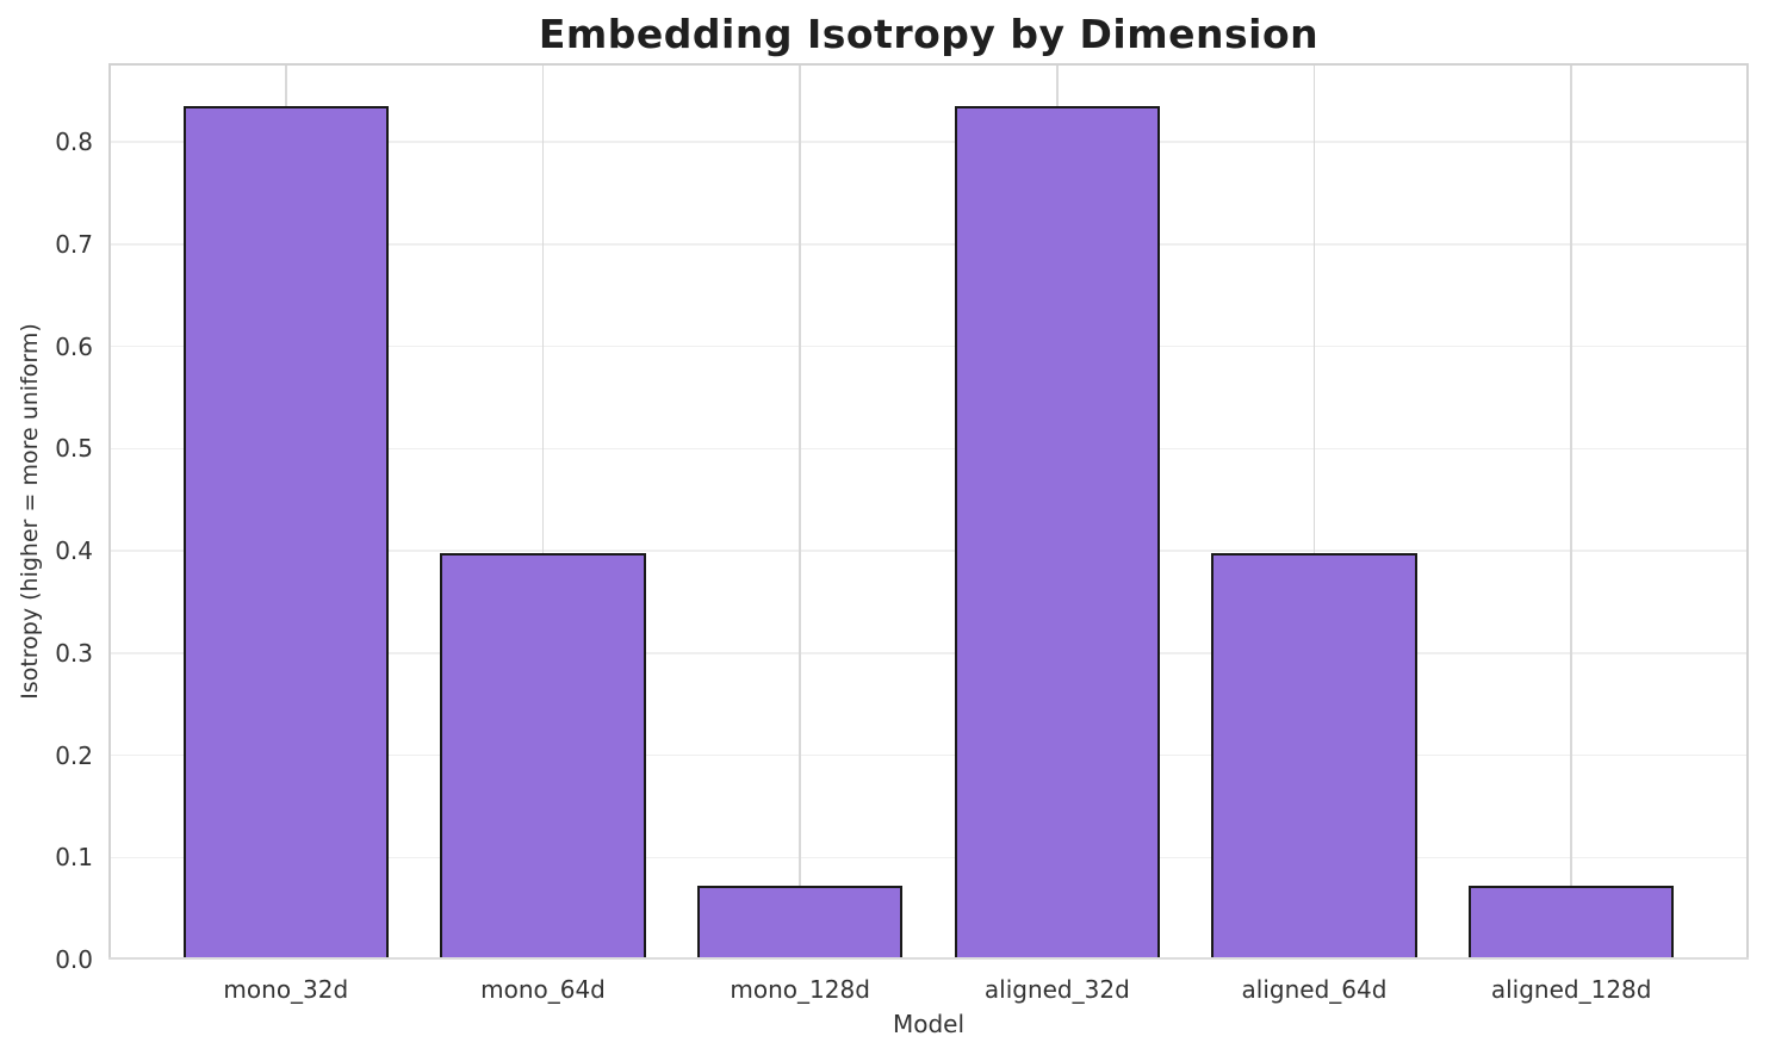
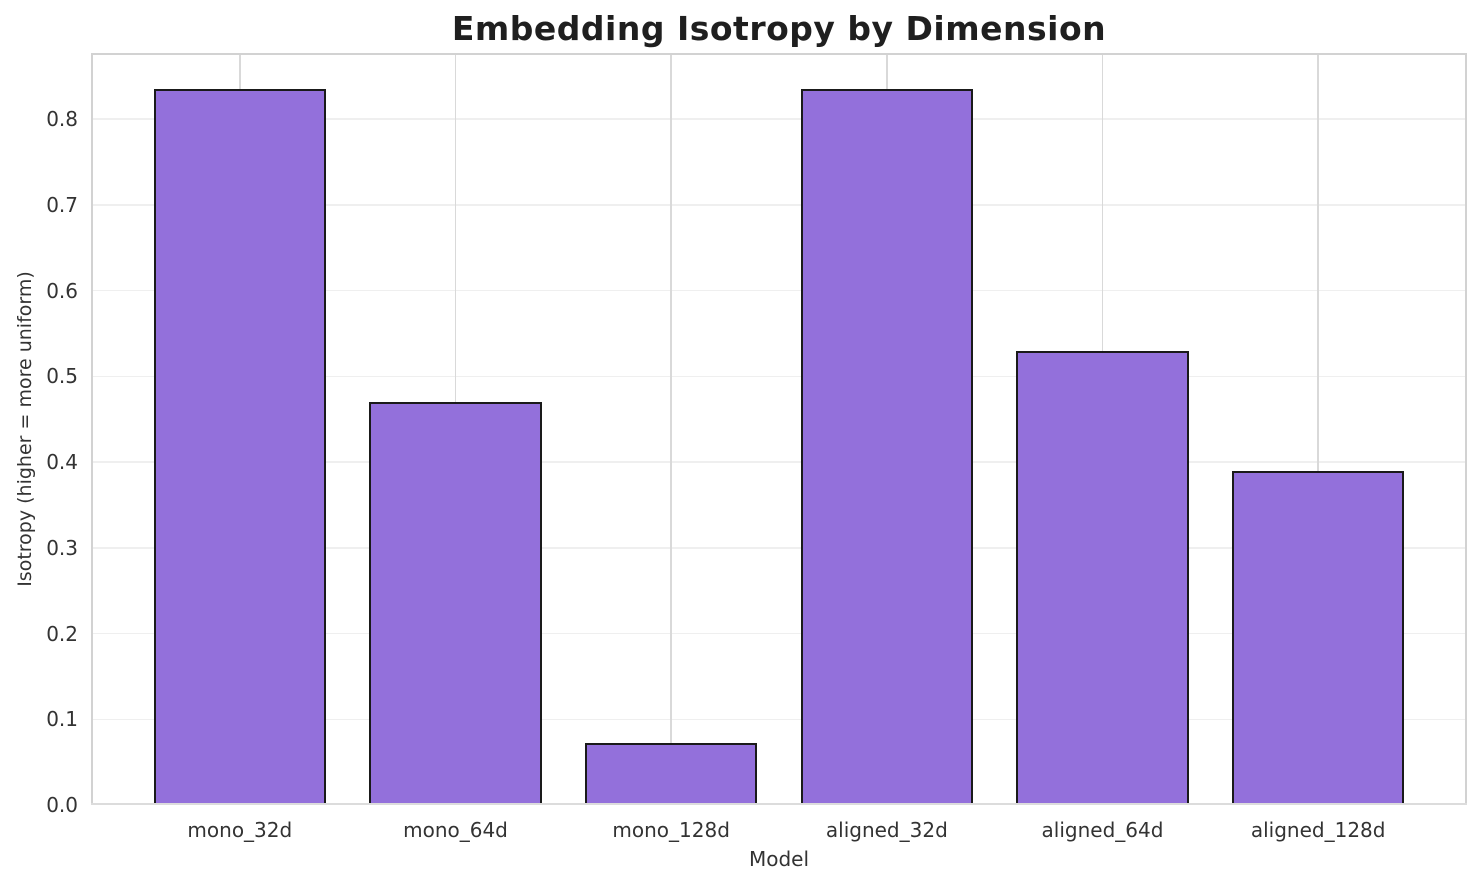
mono_64d: 0.40 -> 0.47
aligned_64d: 0.40 -> 0.53
aligned_128d: 0.07 -> 0.39
